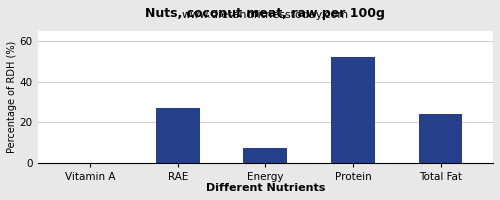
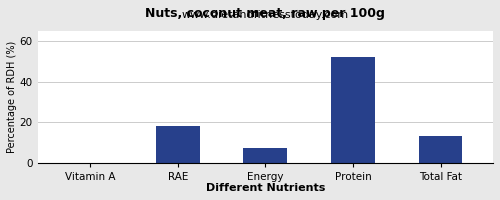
RAE: 27 -> 18
Total Fat: 24 -> 13
